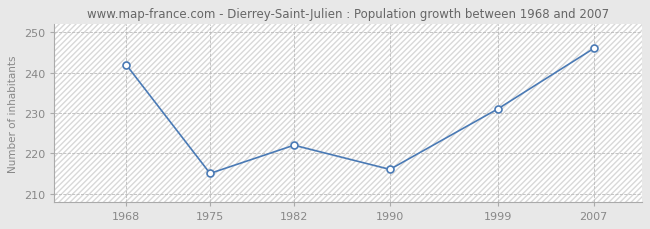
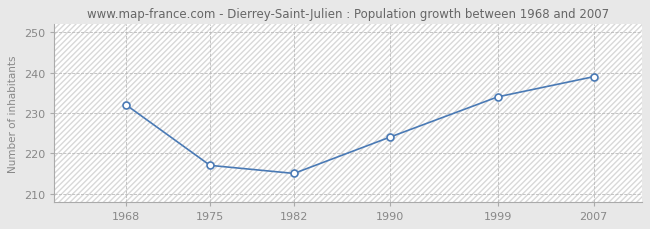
1968: 242 -> 232
1975: 215 -> 217
1982: 222 -> 215
1990: 216 -> 224
1999: 231 -> 234
2007: 246 -> 239
